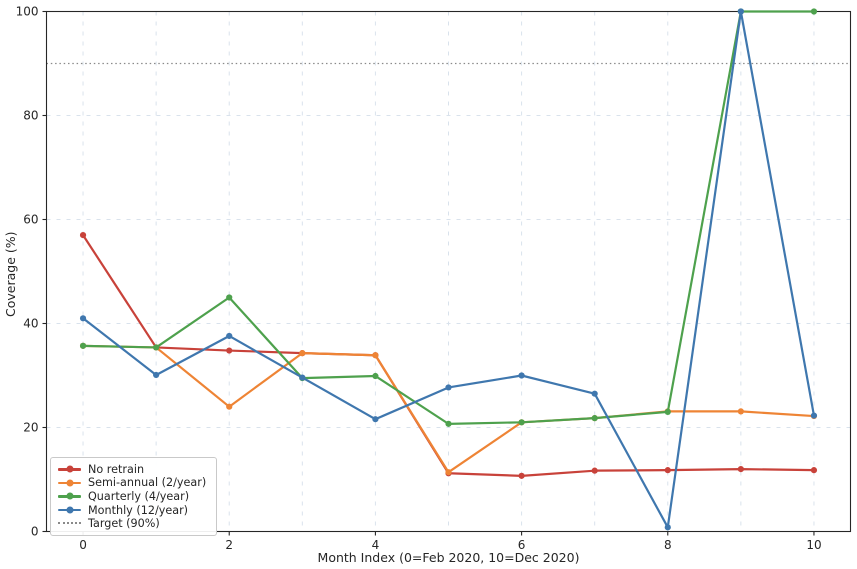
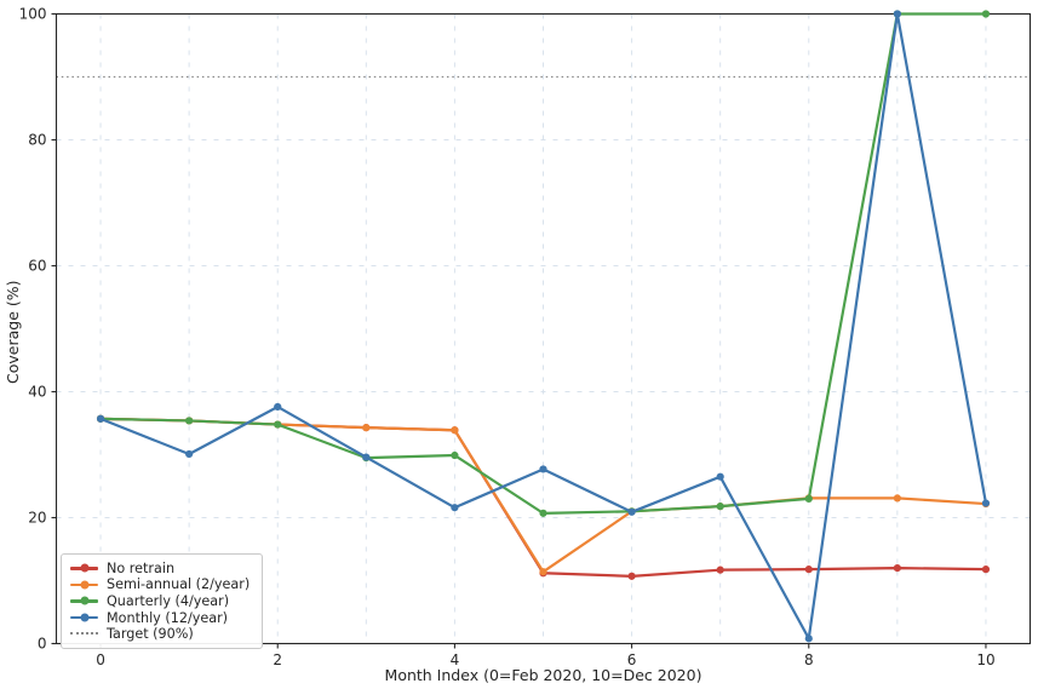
No retrain/0: 57 -> 36
Monthly (12/year)/0: 41 -> 36
Semi-annual (2/year)/2: 24 -> 35
Quarterly (4/year)/2: 45 -> 35
Monthly (12/year)/6: 30 -> 21
